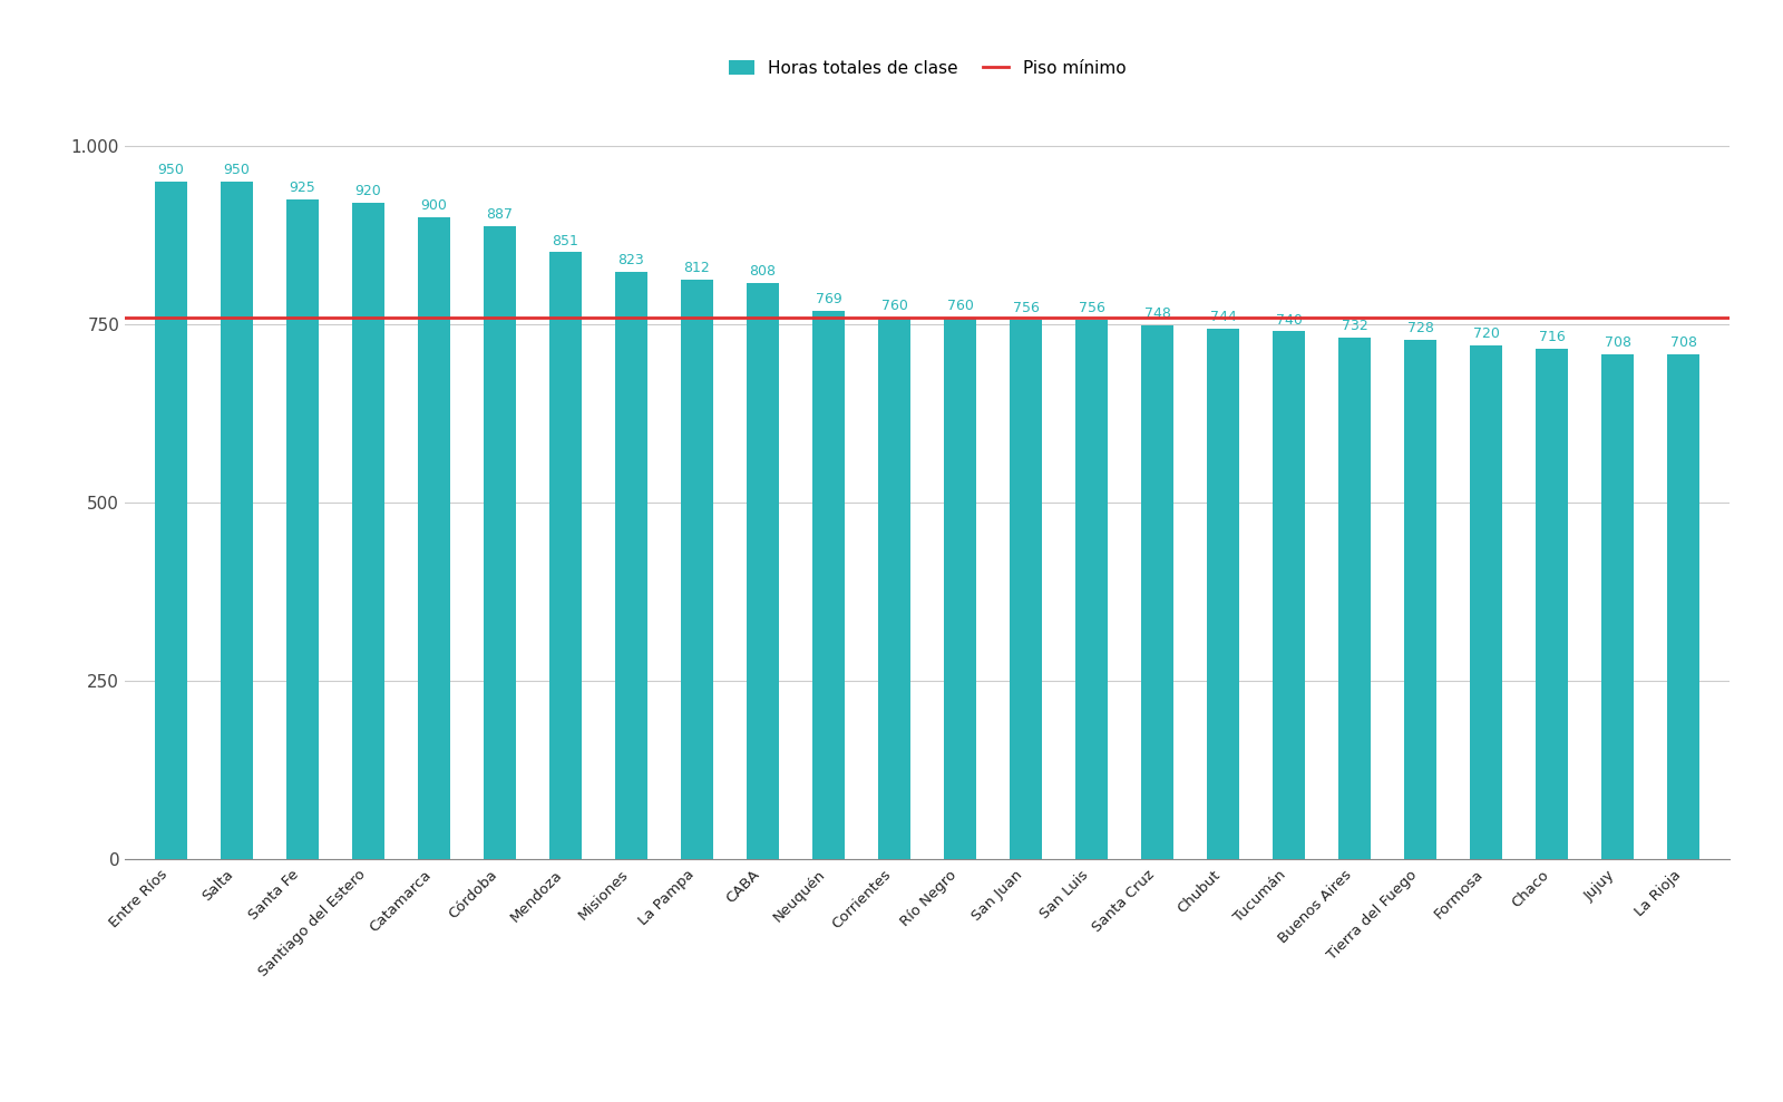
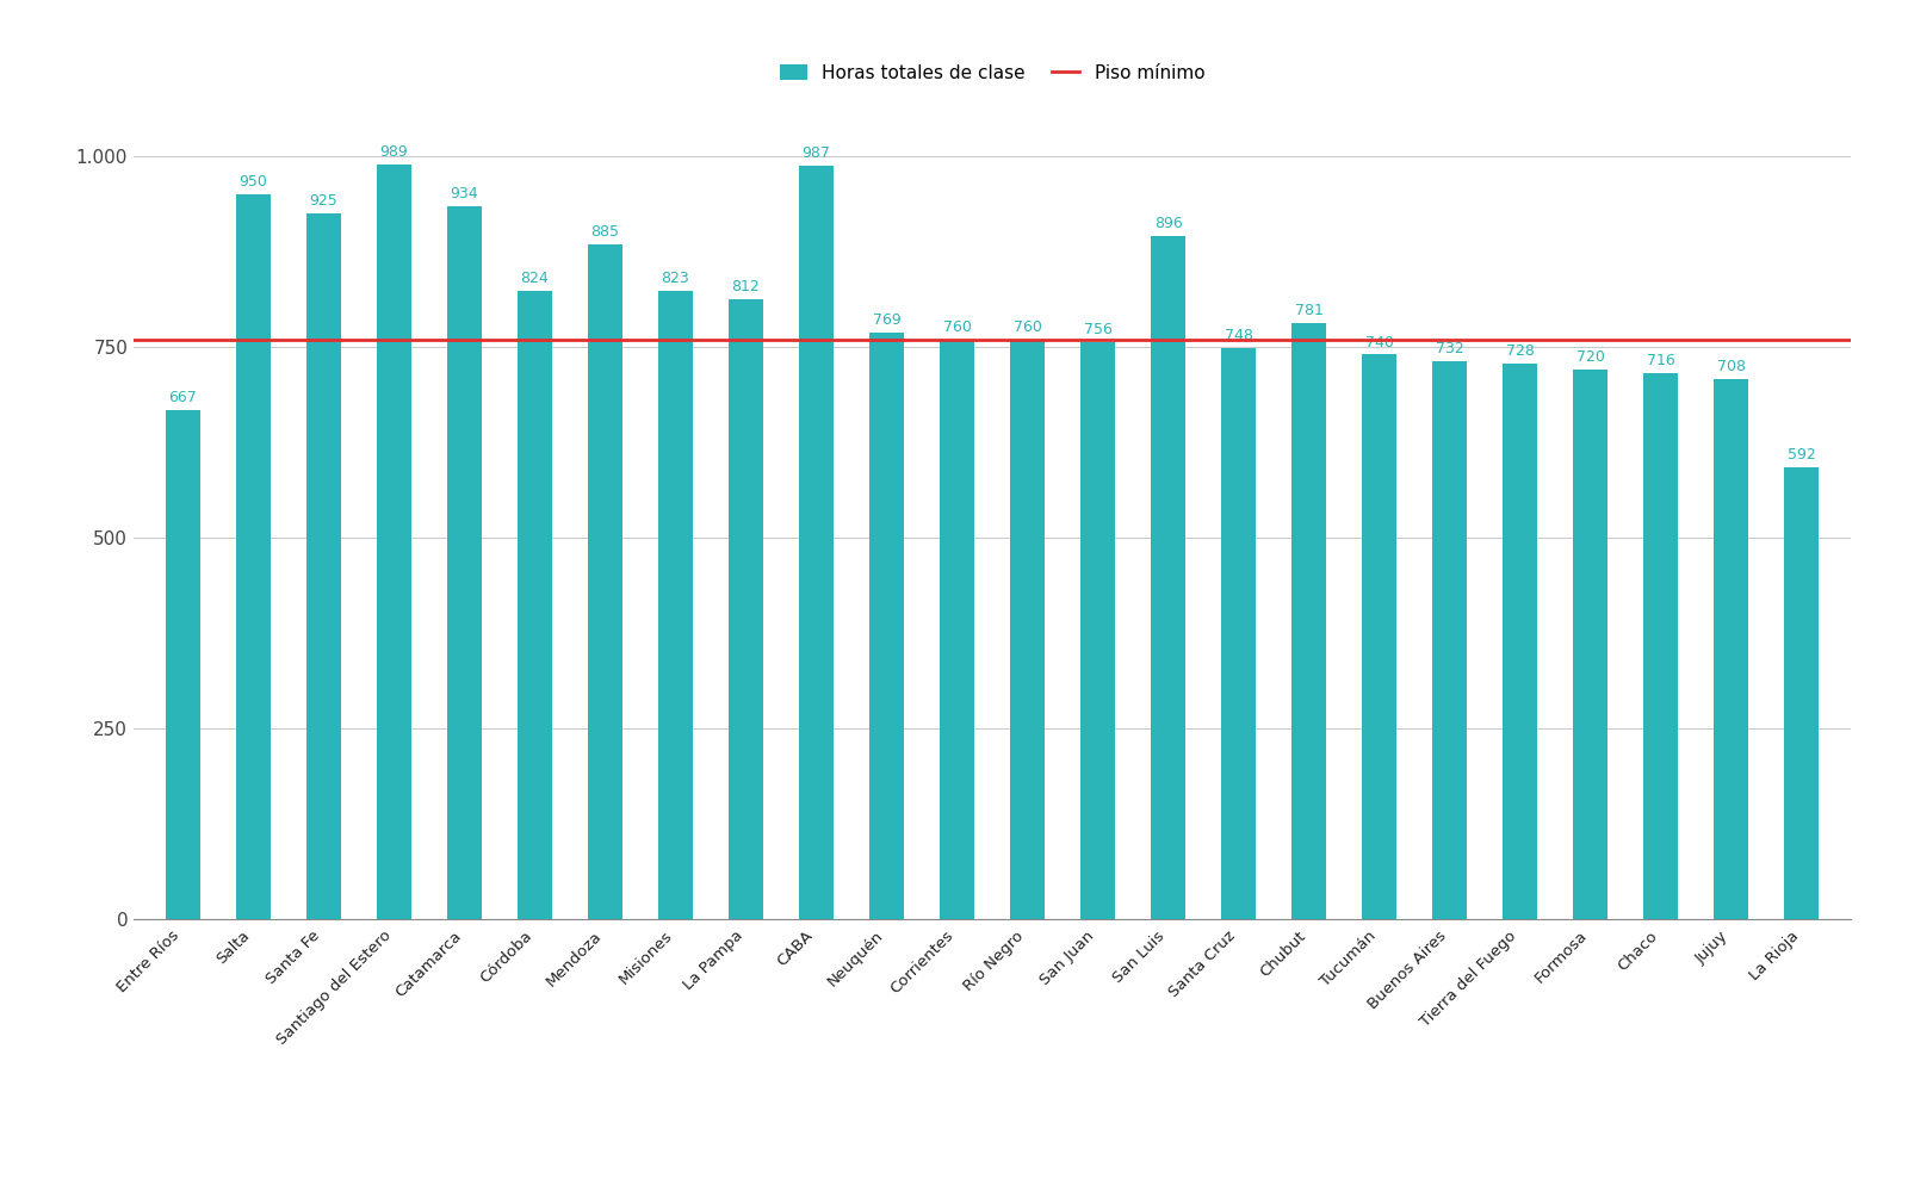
Entre Ríos: 950 -> 667
Santiago del Estero: 920 -> 989
Catamarca: 900 -> 934
Córdoba: 887 -> 824
Mendoza: 851 -> 885
CABA: 808 -> 987
San Luis: 756 -> 896
Chubut: 744 -> 781
La Rioja: 708 -> 592
